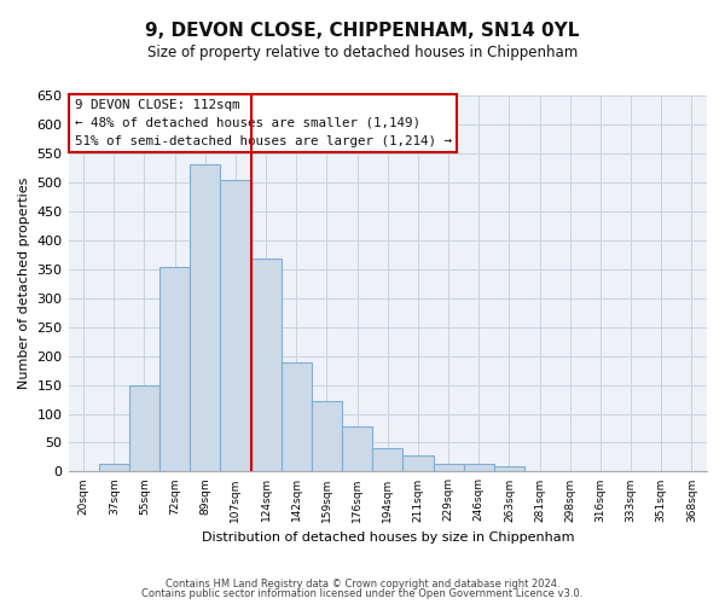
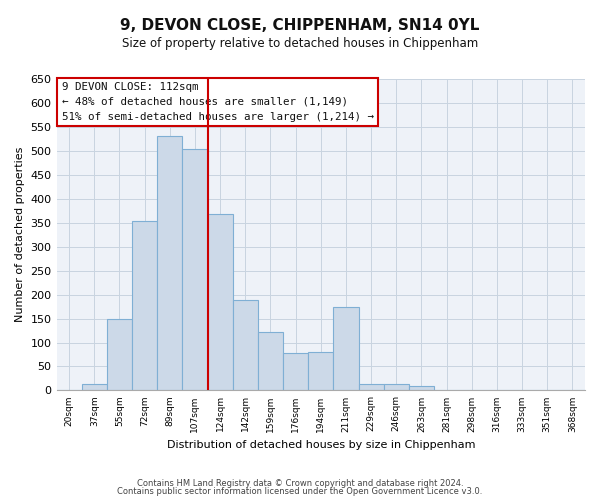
194sqm: 40 -> 80
211sqm: 28 -> 175
